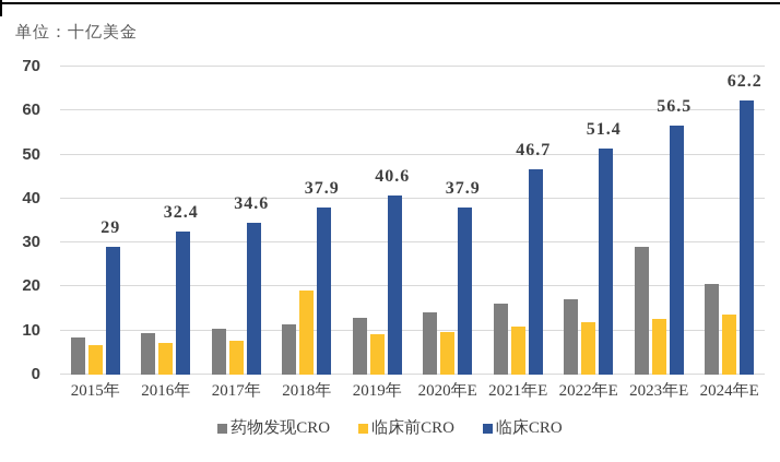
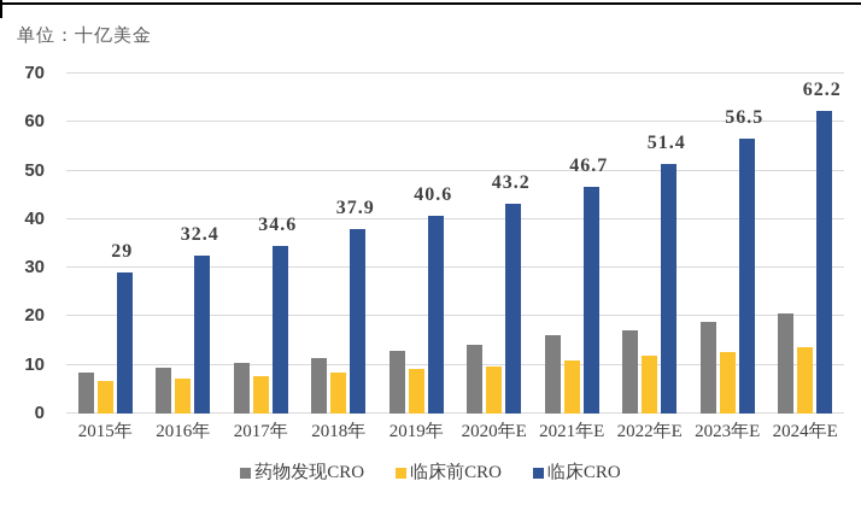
临床前CRO/2018年: 19 -> 8
临床CRO/2020年E: 37.9 -> 43.2
药物发现CRO/2023年E: 29 -> 19
